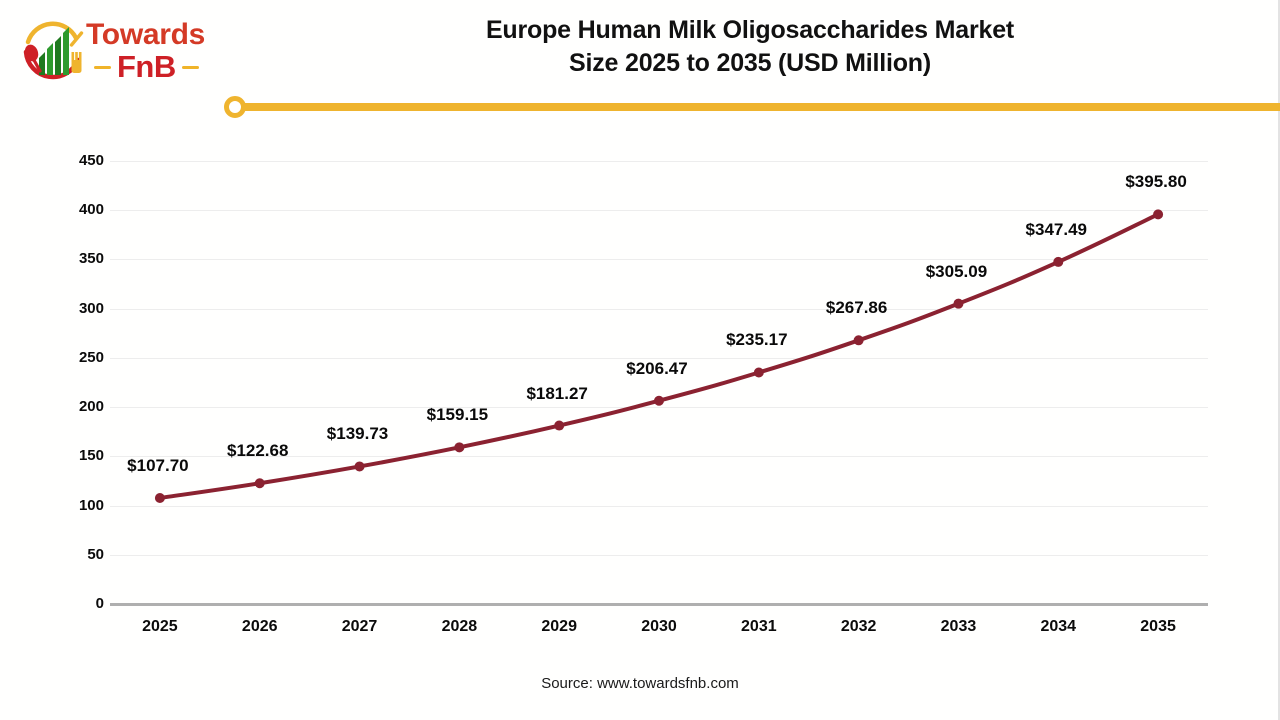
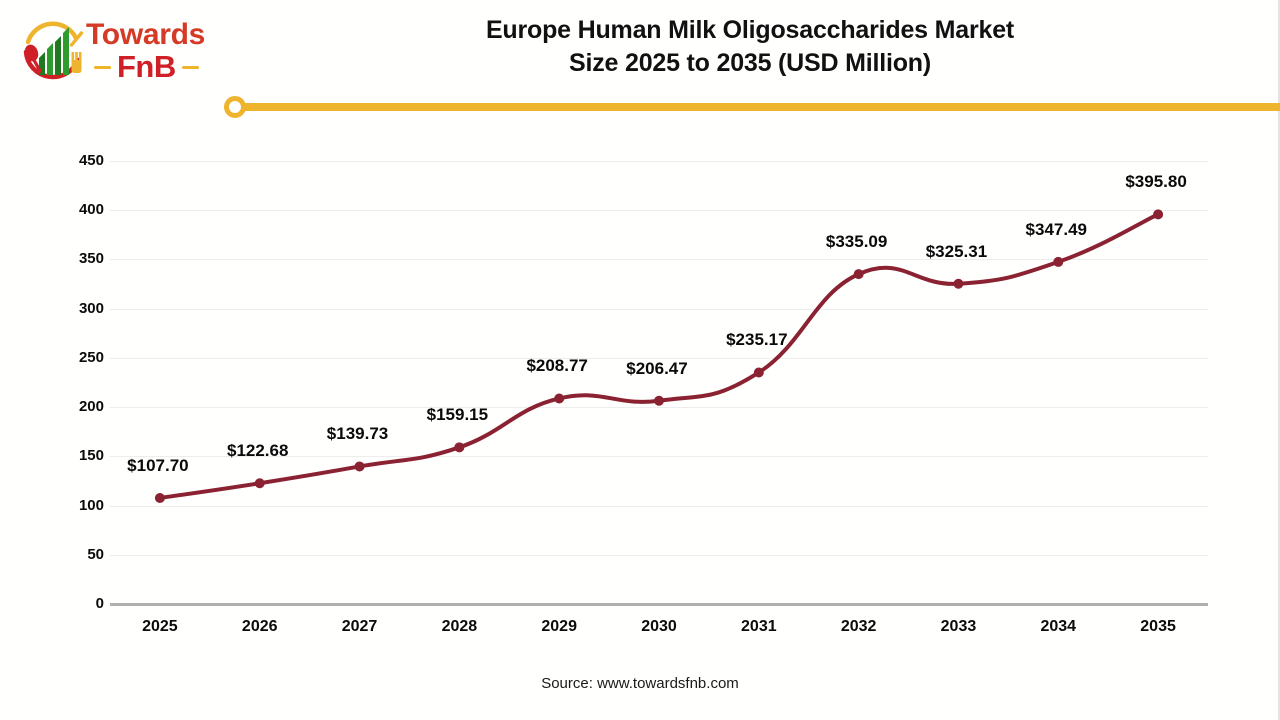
2029: $181.27 -> $208.77
2032: $267.86 -> $335.09
2033: $305.09 -> $325.31
